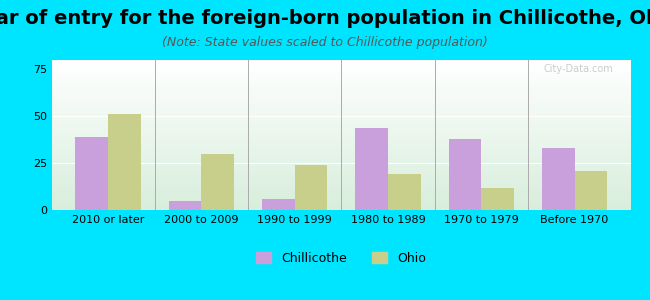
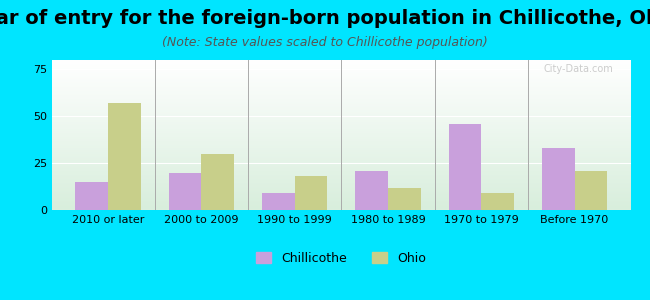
Chillicothe/2010 or later: 39 -> 15
Ohio/2010 or later: 51 -> 57
Chillicothe/2000 to 2009: 5 -> 20
Chillicothe/1990 to 1999: 6 -> 9
Ohio/1990 to 1999: 24 -> 18
Chillicothe/1980 to 1989: 44 -> 21
Ohio/1980 to 1989: 19 -> 12
Chillicothe/1970 to 1979: 38 -> 46
Ohio/1970 to 1979: 12 -> 9
